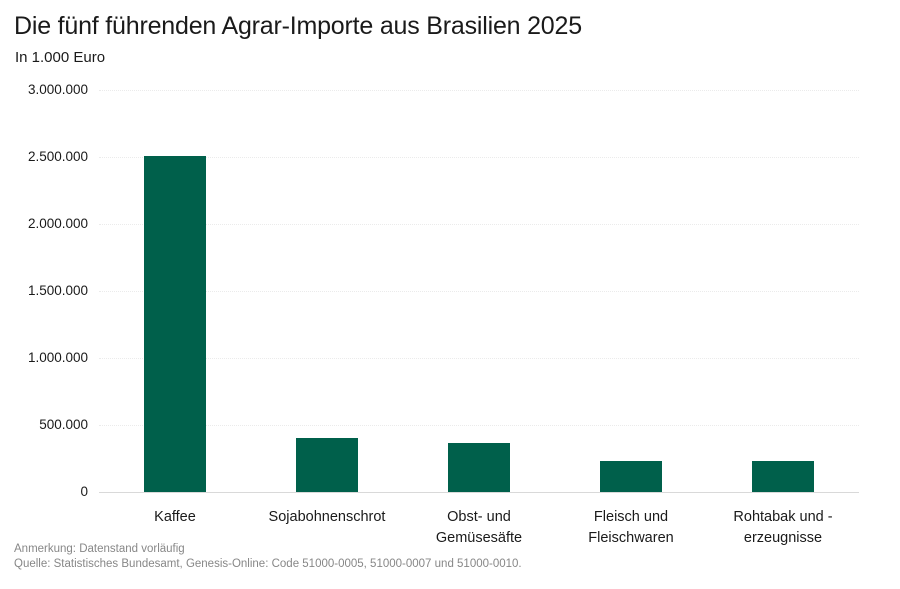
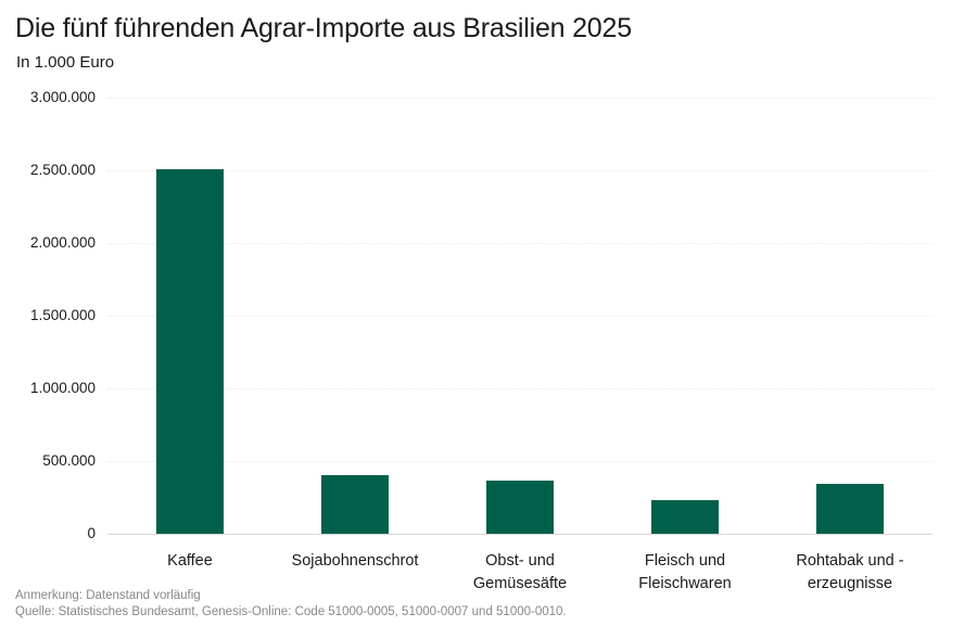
Rohtabak und -erzeugnisse: 230000 -> 340000
